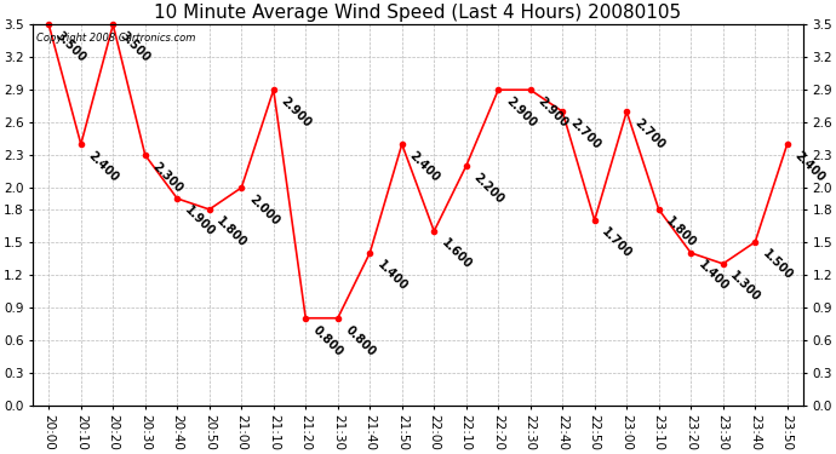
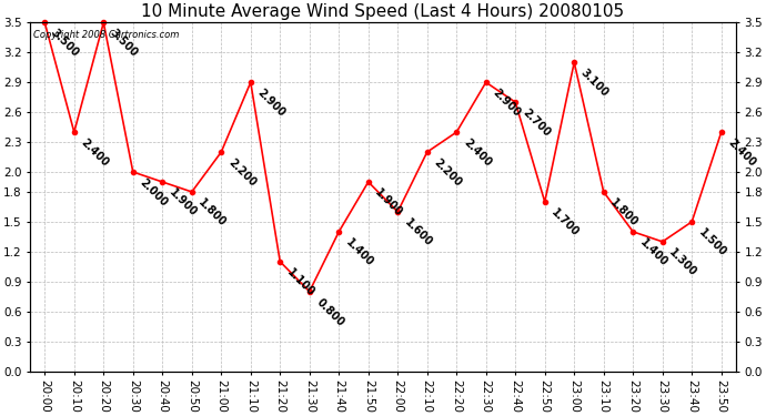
20:30: 2.300 -> 2.000
21:00: 2.000 -> 2.200
21:20: 0.800 -> 1.100
21:50: 2.400 -> 1.900
22:20: 2.900 -> 2.400
23:00: 2.700 -> 3.100
